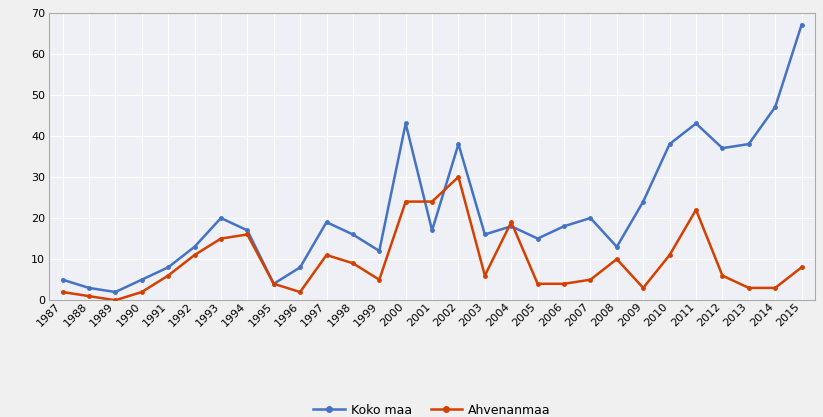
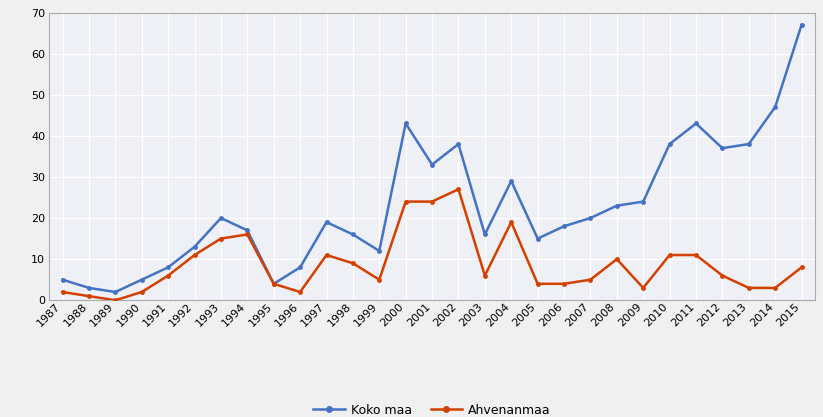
Koko maa/2001: 17 -> 33
Ahvenanmaa/2002: 30 -> 27
Koko maa/2004: 18 -> 29
Koko maa/2008: 13 -> 23
Ahvenanmaa/2011: 22 -> 11
